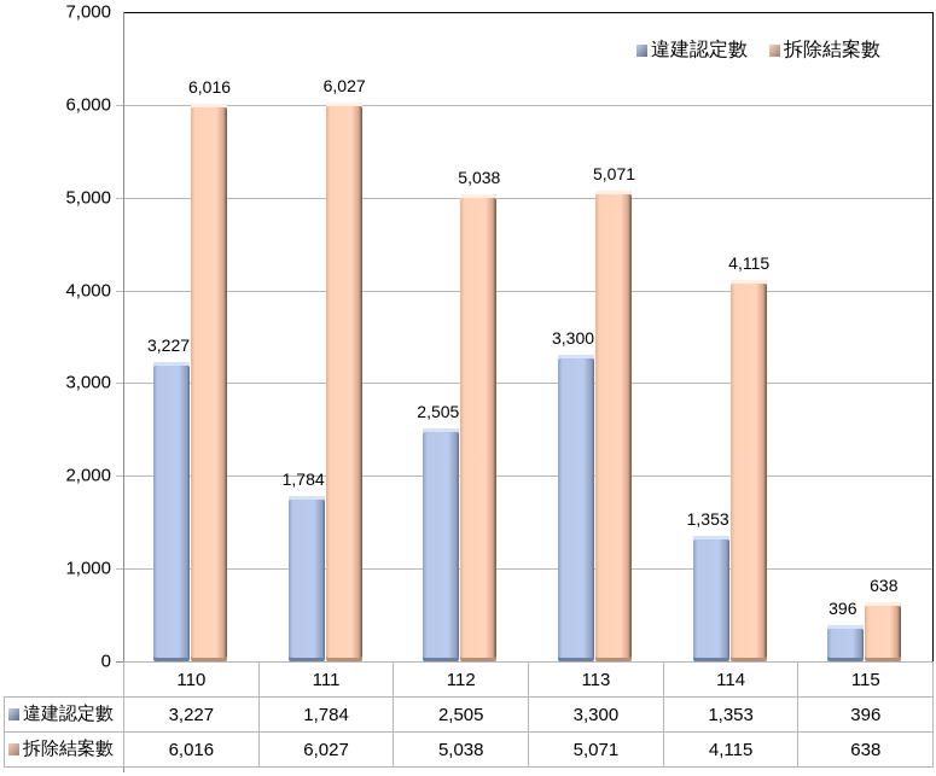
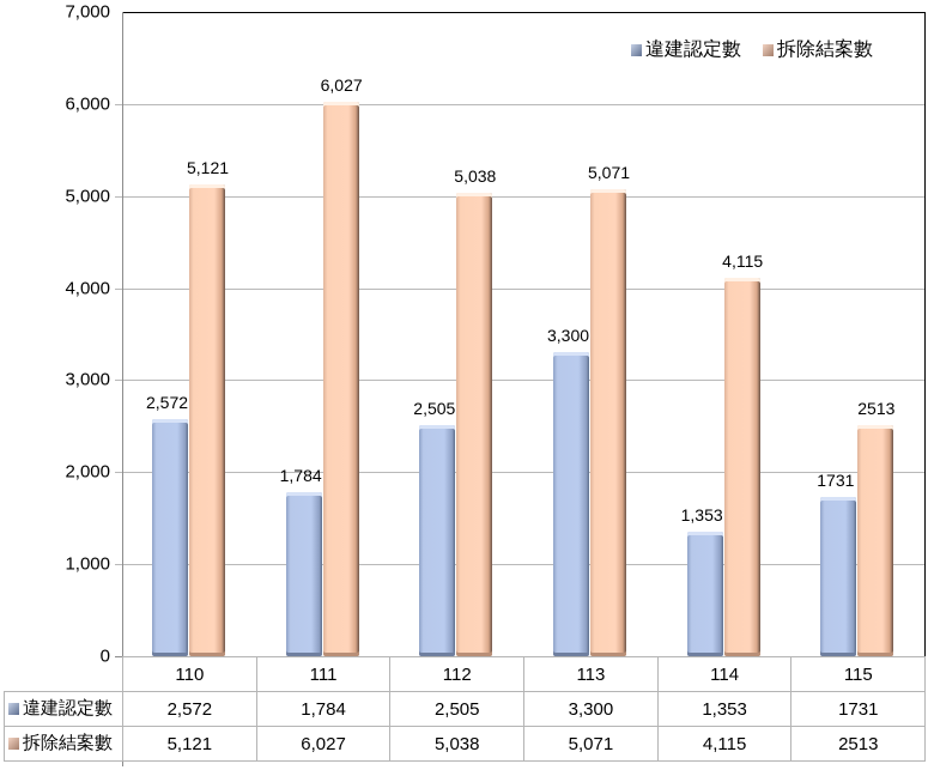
違建認定數/110: 3,227 -> 2,572
拆除結案數/110: 6,016 -> 5,121
違建認定數/115: 396 -> 1731
拆除結案數/115: 638 -> 2513
